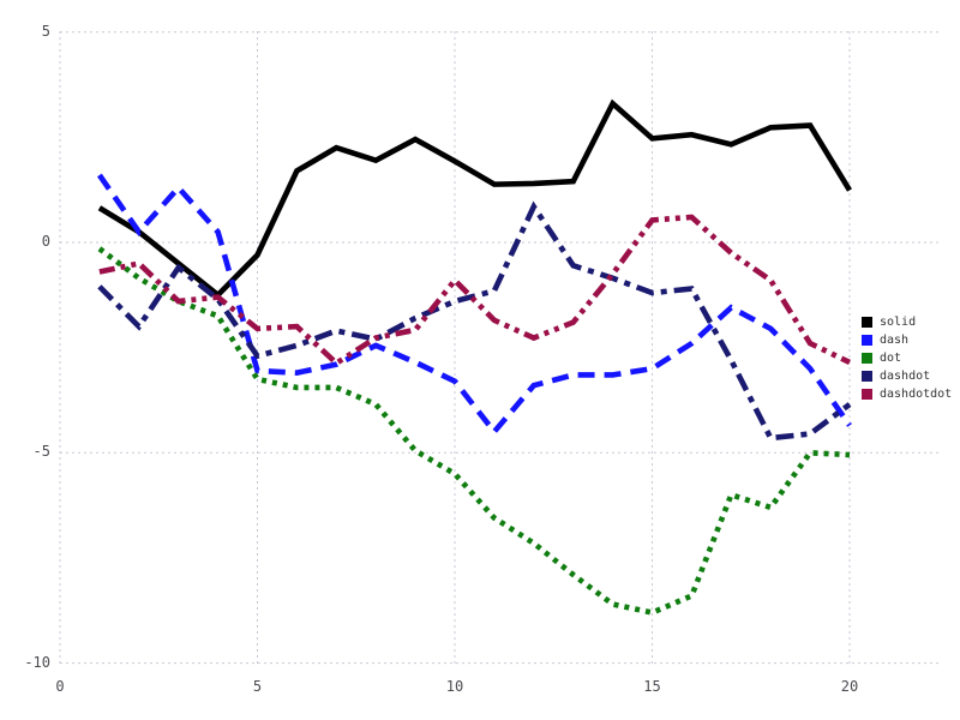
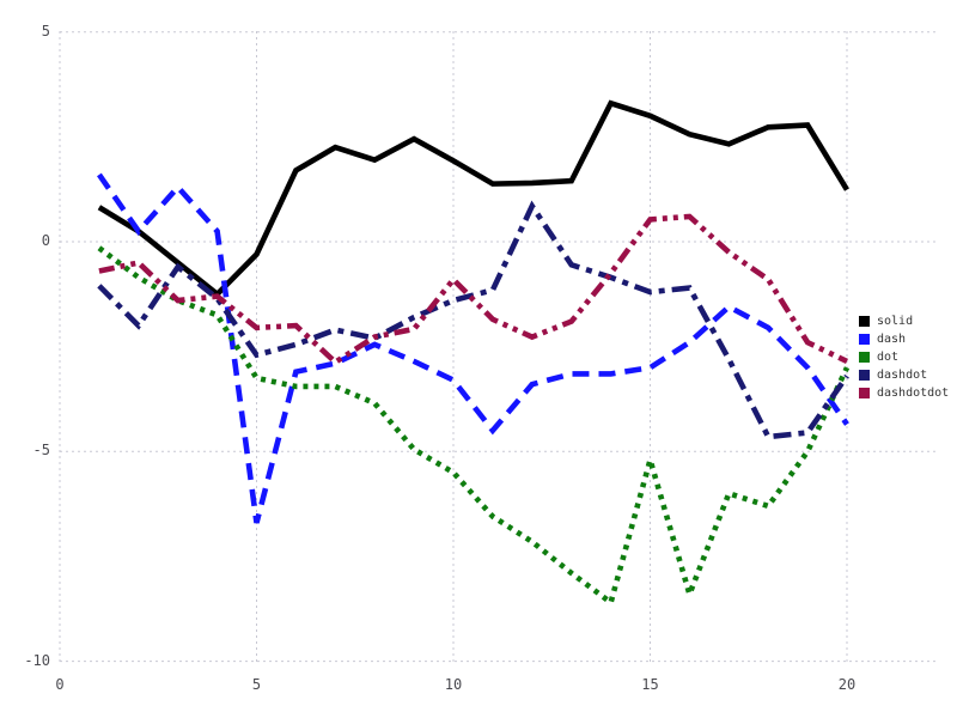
dash/5: -3.0 -> -6.7
solid/15: 2.5 -> 3.0
dot/15: -8.8 -> -5.2
dot/20: -5.0 -> -3.0
dashdot/20: -3.9 -> -3.2
